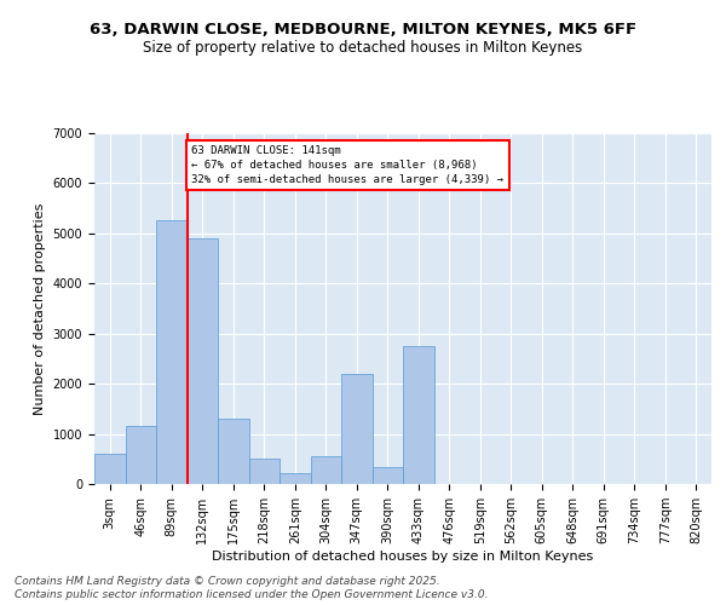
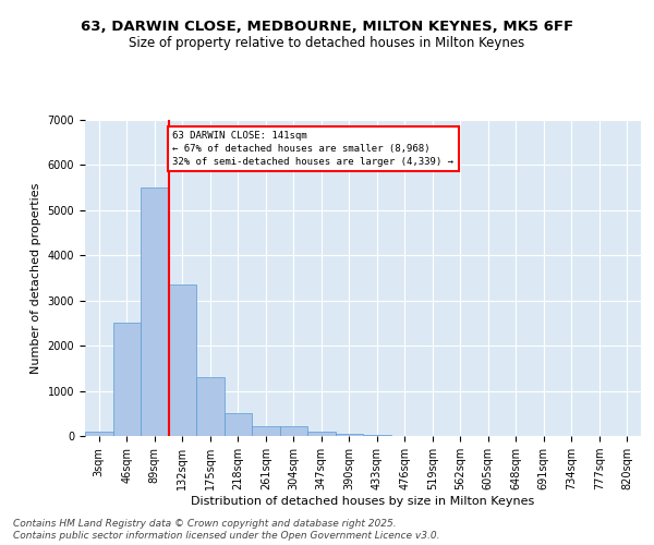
3sqm: 600 -> 100
46sqm: 1150 -> 2500
89sqm: 5250 -> 5500
132sqm: 4900 -> 3350
304sqm: 550 -> 220
347sqm: 2200 -> 100
390sqm: 350 -> 60
433sqm: 2750 -> 30
